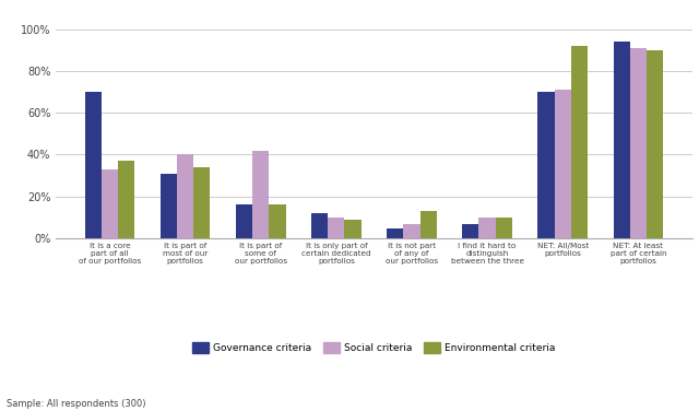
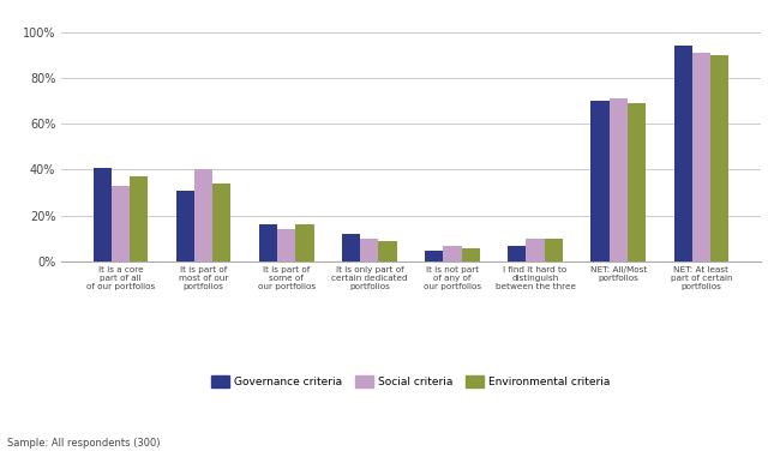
Governance criteria/It is a core part of all of our portfolios: 70% -> 41%
Social criteria/It is part of some of our portfolios: 42% -> 14%
Environmental criteria/It is not part of any of our portfolios: 13% -> 6%
Environmental criteria/NET: All/Most portfolios: 92% -> 69%
